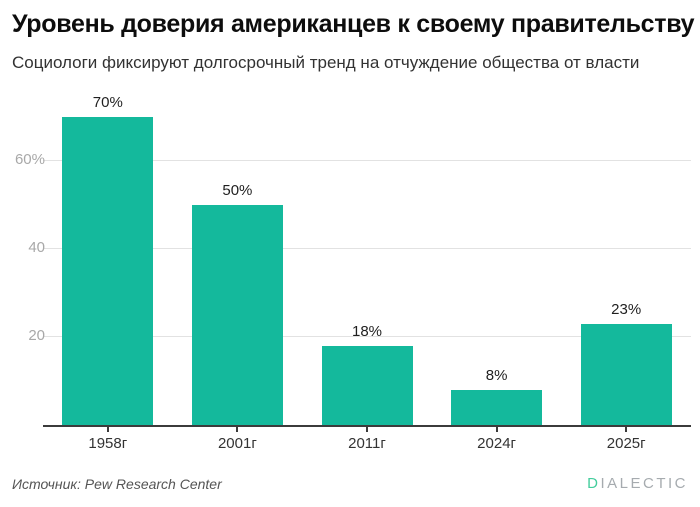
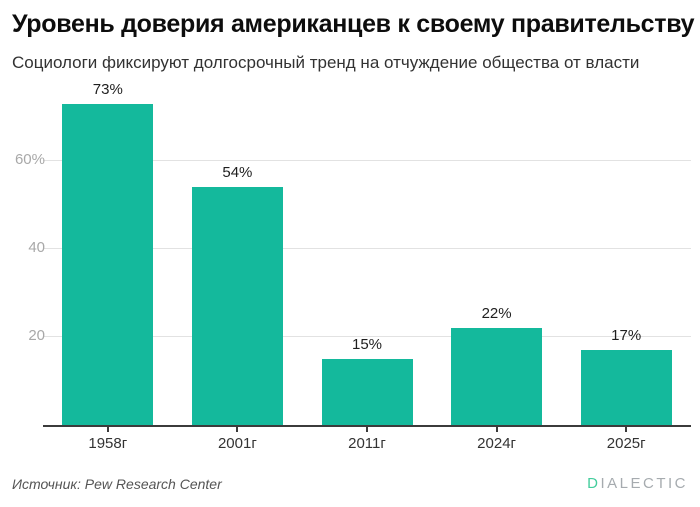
1958г: 70% -> 73%
2001г: 50% -> 54%
2011г: 18% -> 15%
2024г: 8% -> 22%
2025г: 23% -> 17%
